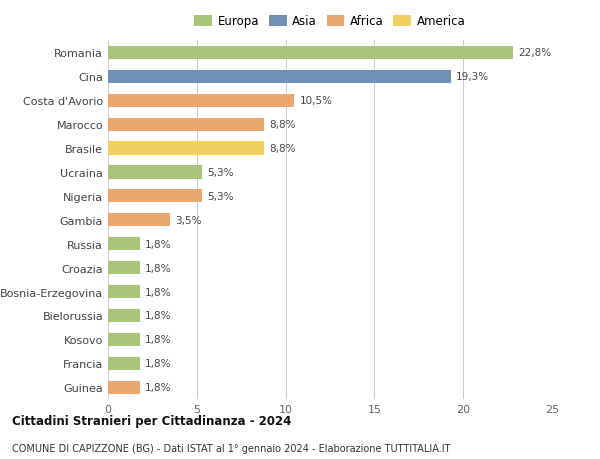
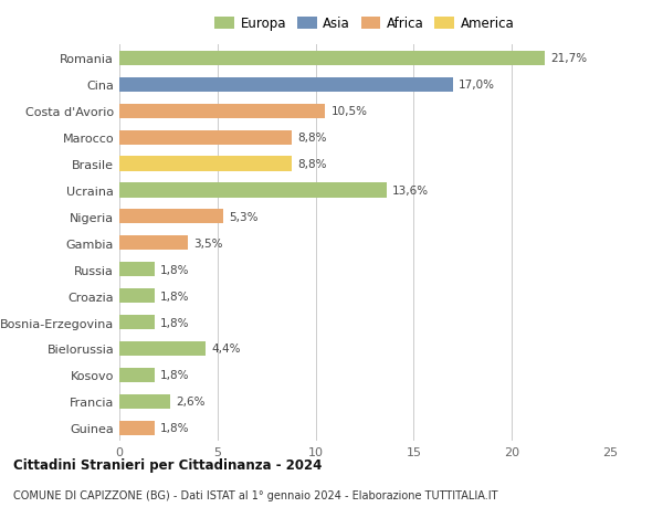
Romania: 22,8% -> 21,7%
Cina: 19,3% -> 17,0%
Ucraina: 5,3% -> 13,6%
Bielorussia: 1,8% -> 4,4%
Francia: 1,8% -> 2,6%
